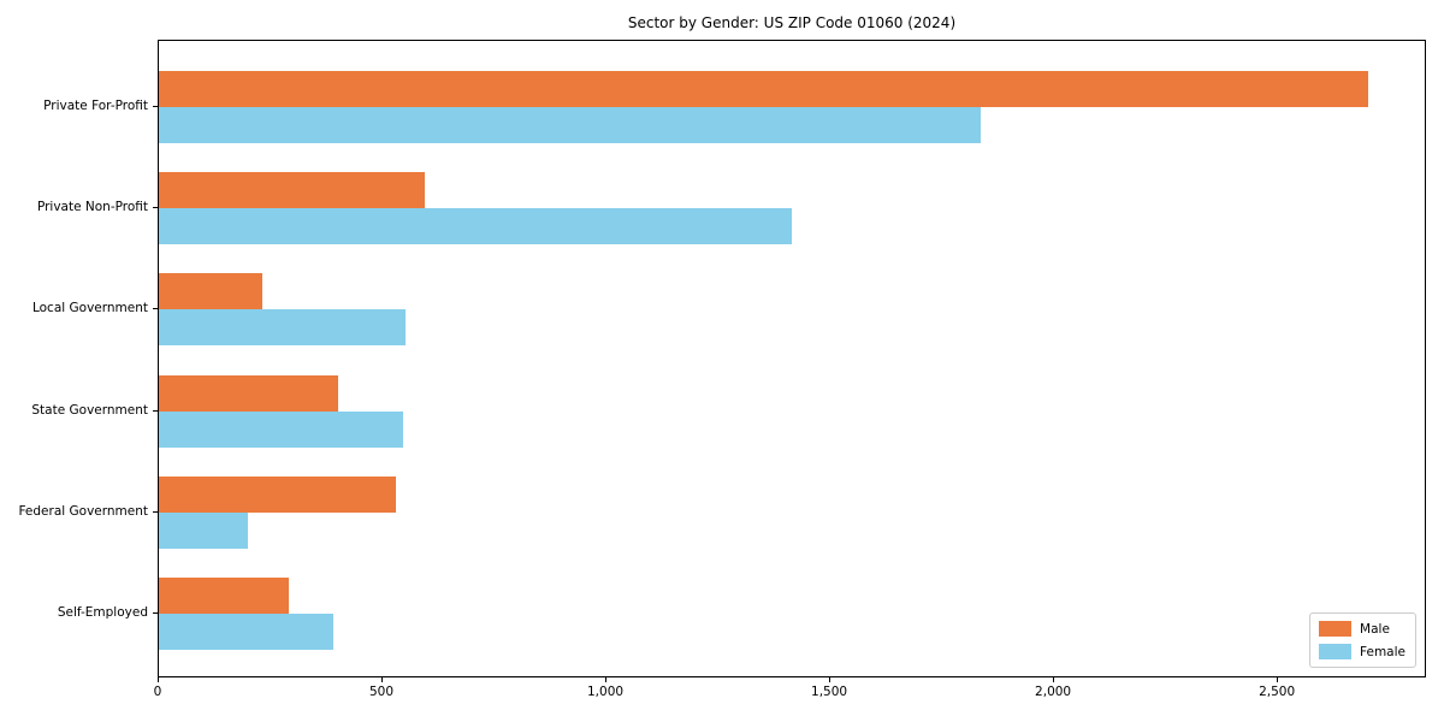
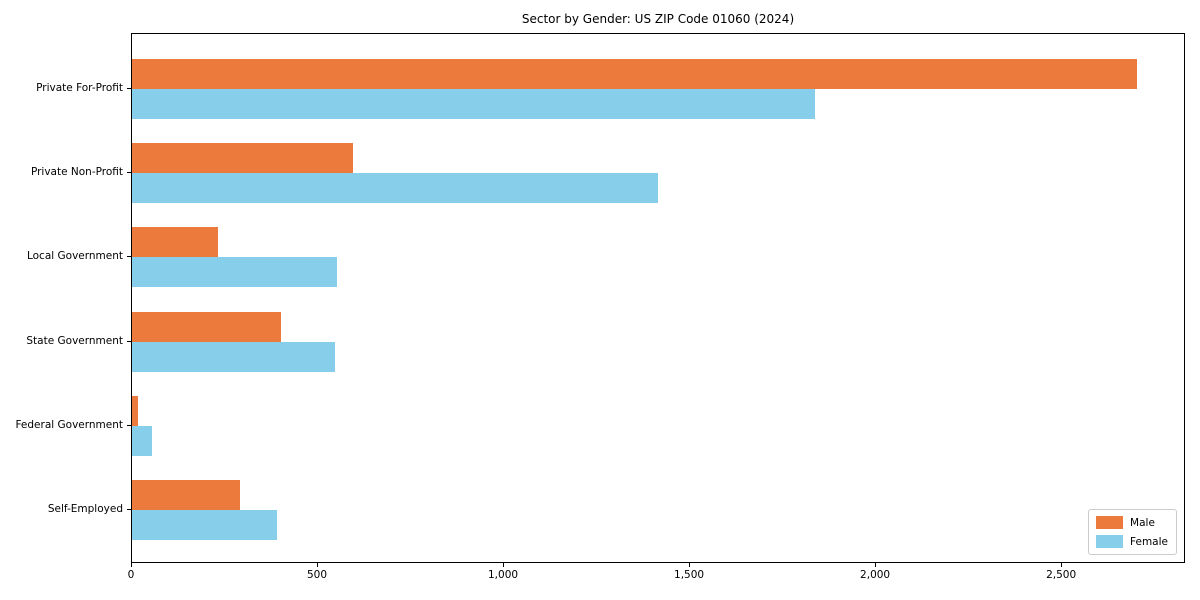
Male/Federal Government: 530 -> 20
Female/Federal Government: 200 -> 50
